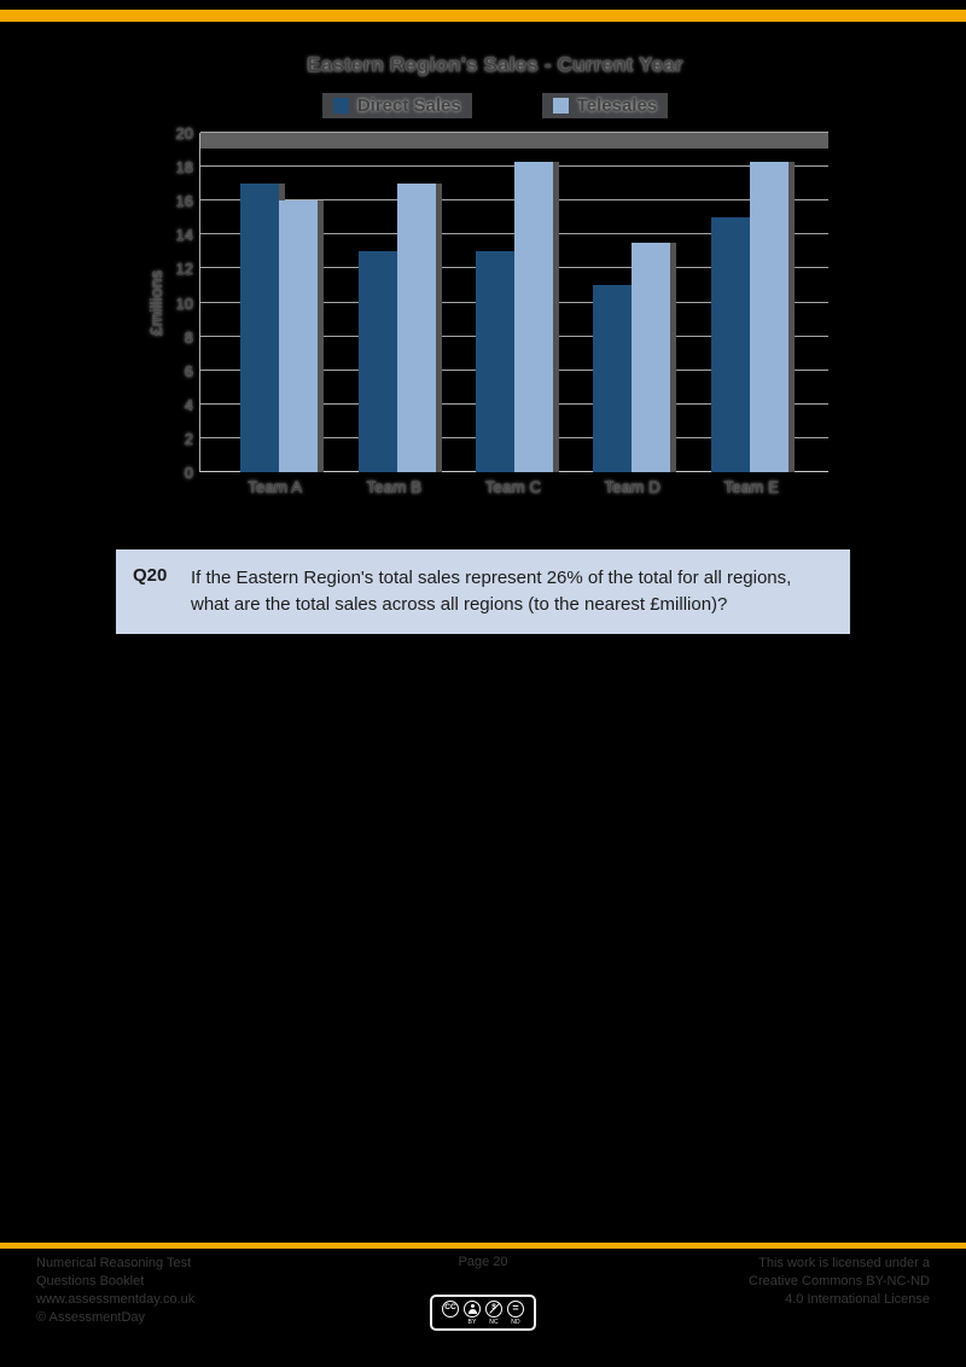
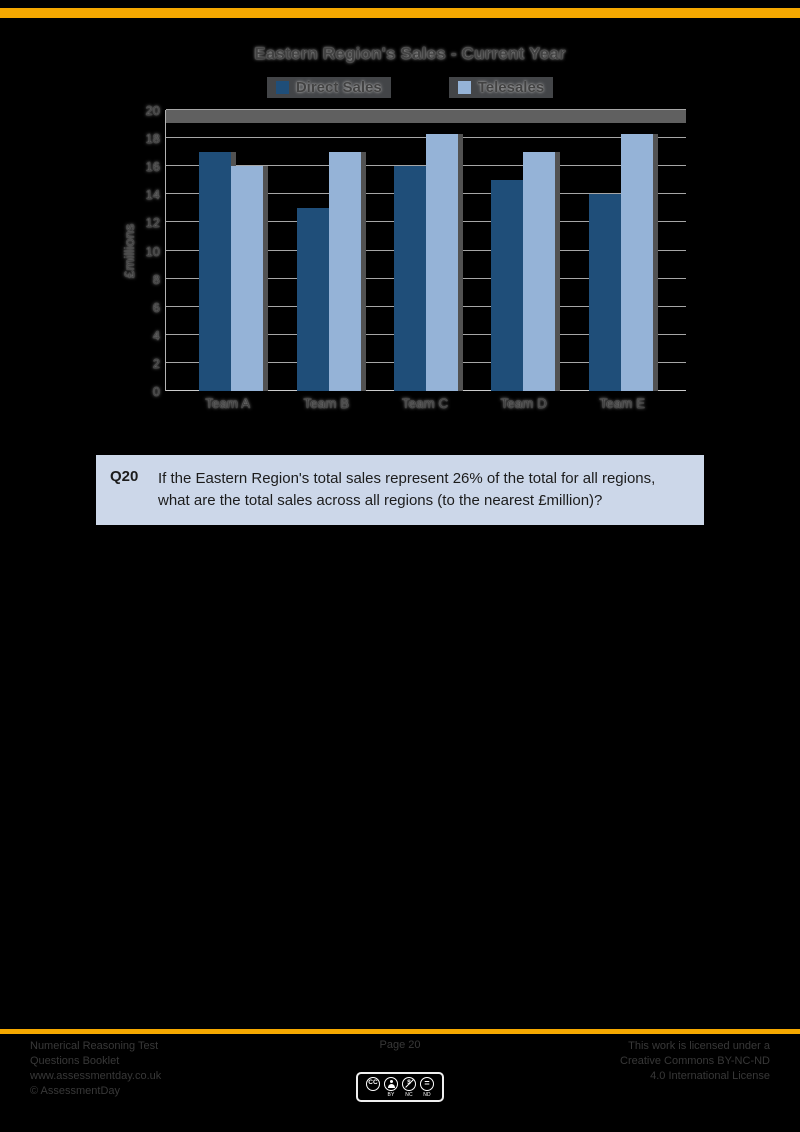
Direct Sales/Team C: 13 -> 16
Direct Sales/Team D: 11 -> 15
Telesales/Team D: 13.5 -> 17.0
Direct Sales/Team E: 15 -> 14
